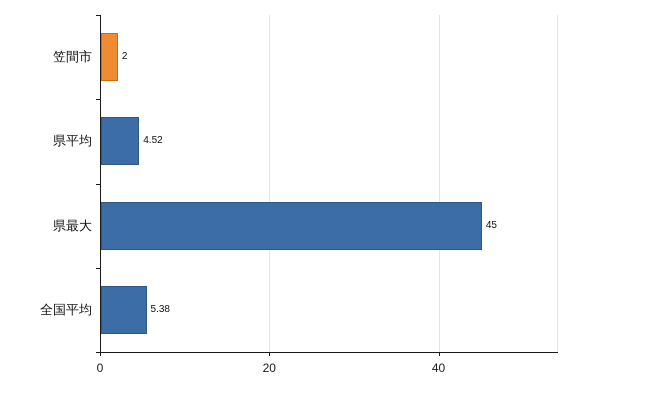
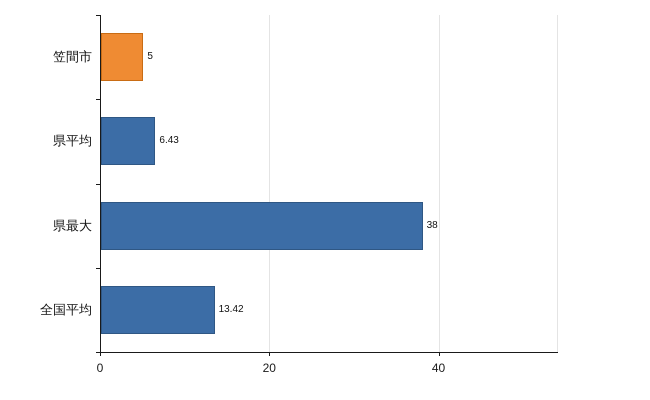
笠間市: 2 -> 5
県平均: 4.52 -> 6.43
県最大: 45 -> 38
全国平均: 5.38 -> 13.42
